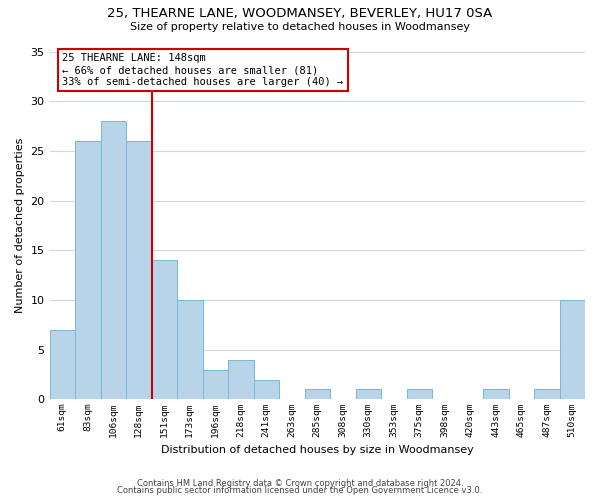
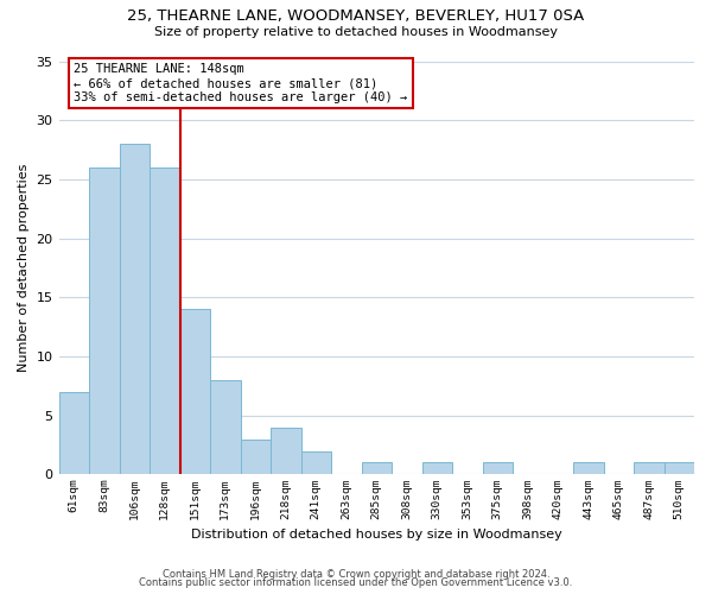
173sqm: 10 -> 8
510sqm: 10 -> 1
